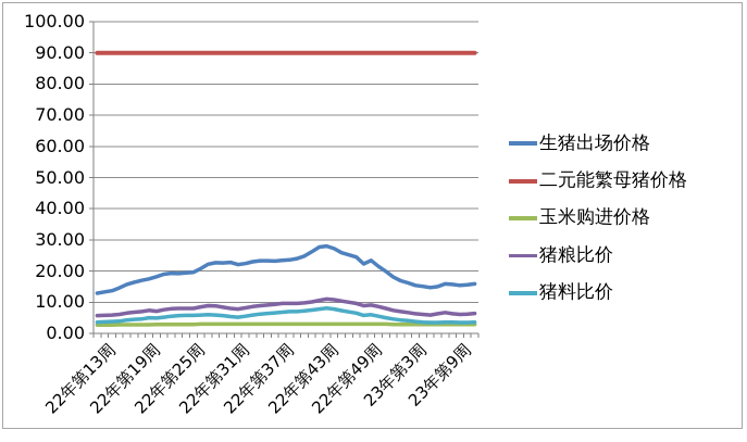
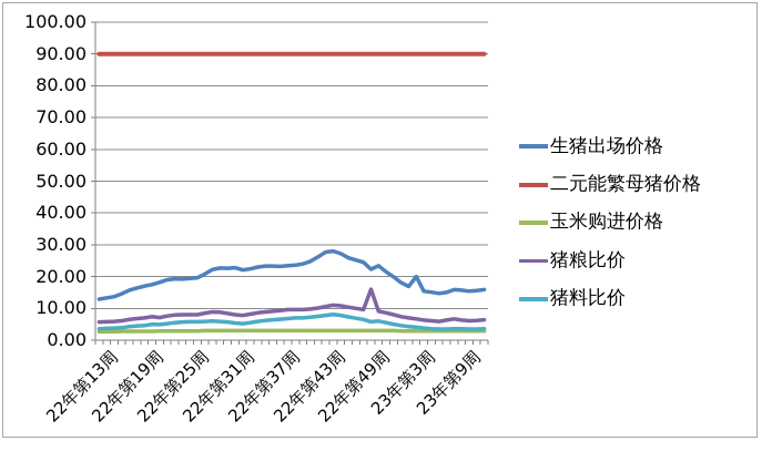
猪粮比价/22年第49周: 9 -> 16
生猪出场价格/23年第3周: 16 -> 20
